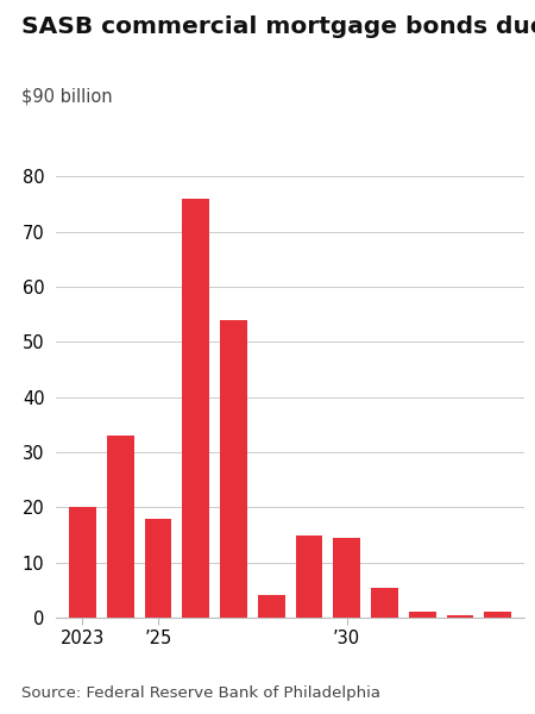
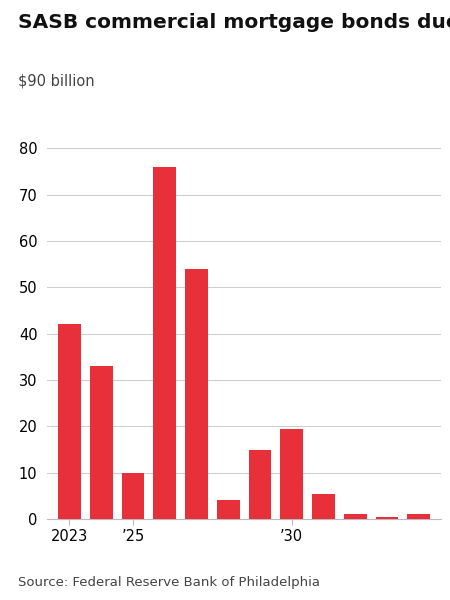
2023: 20.0 -> 42.0
’25: 18.0 -> 10.0
’30: 14.5 -> 19.5
